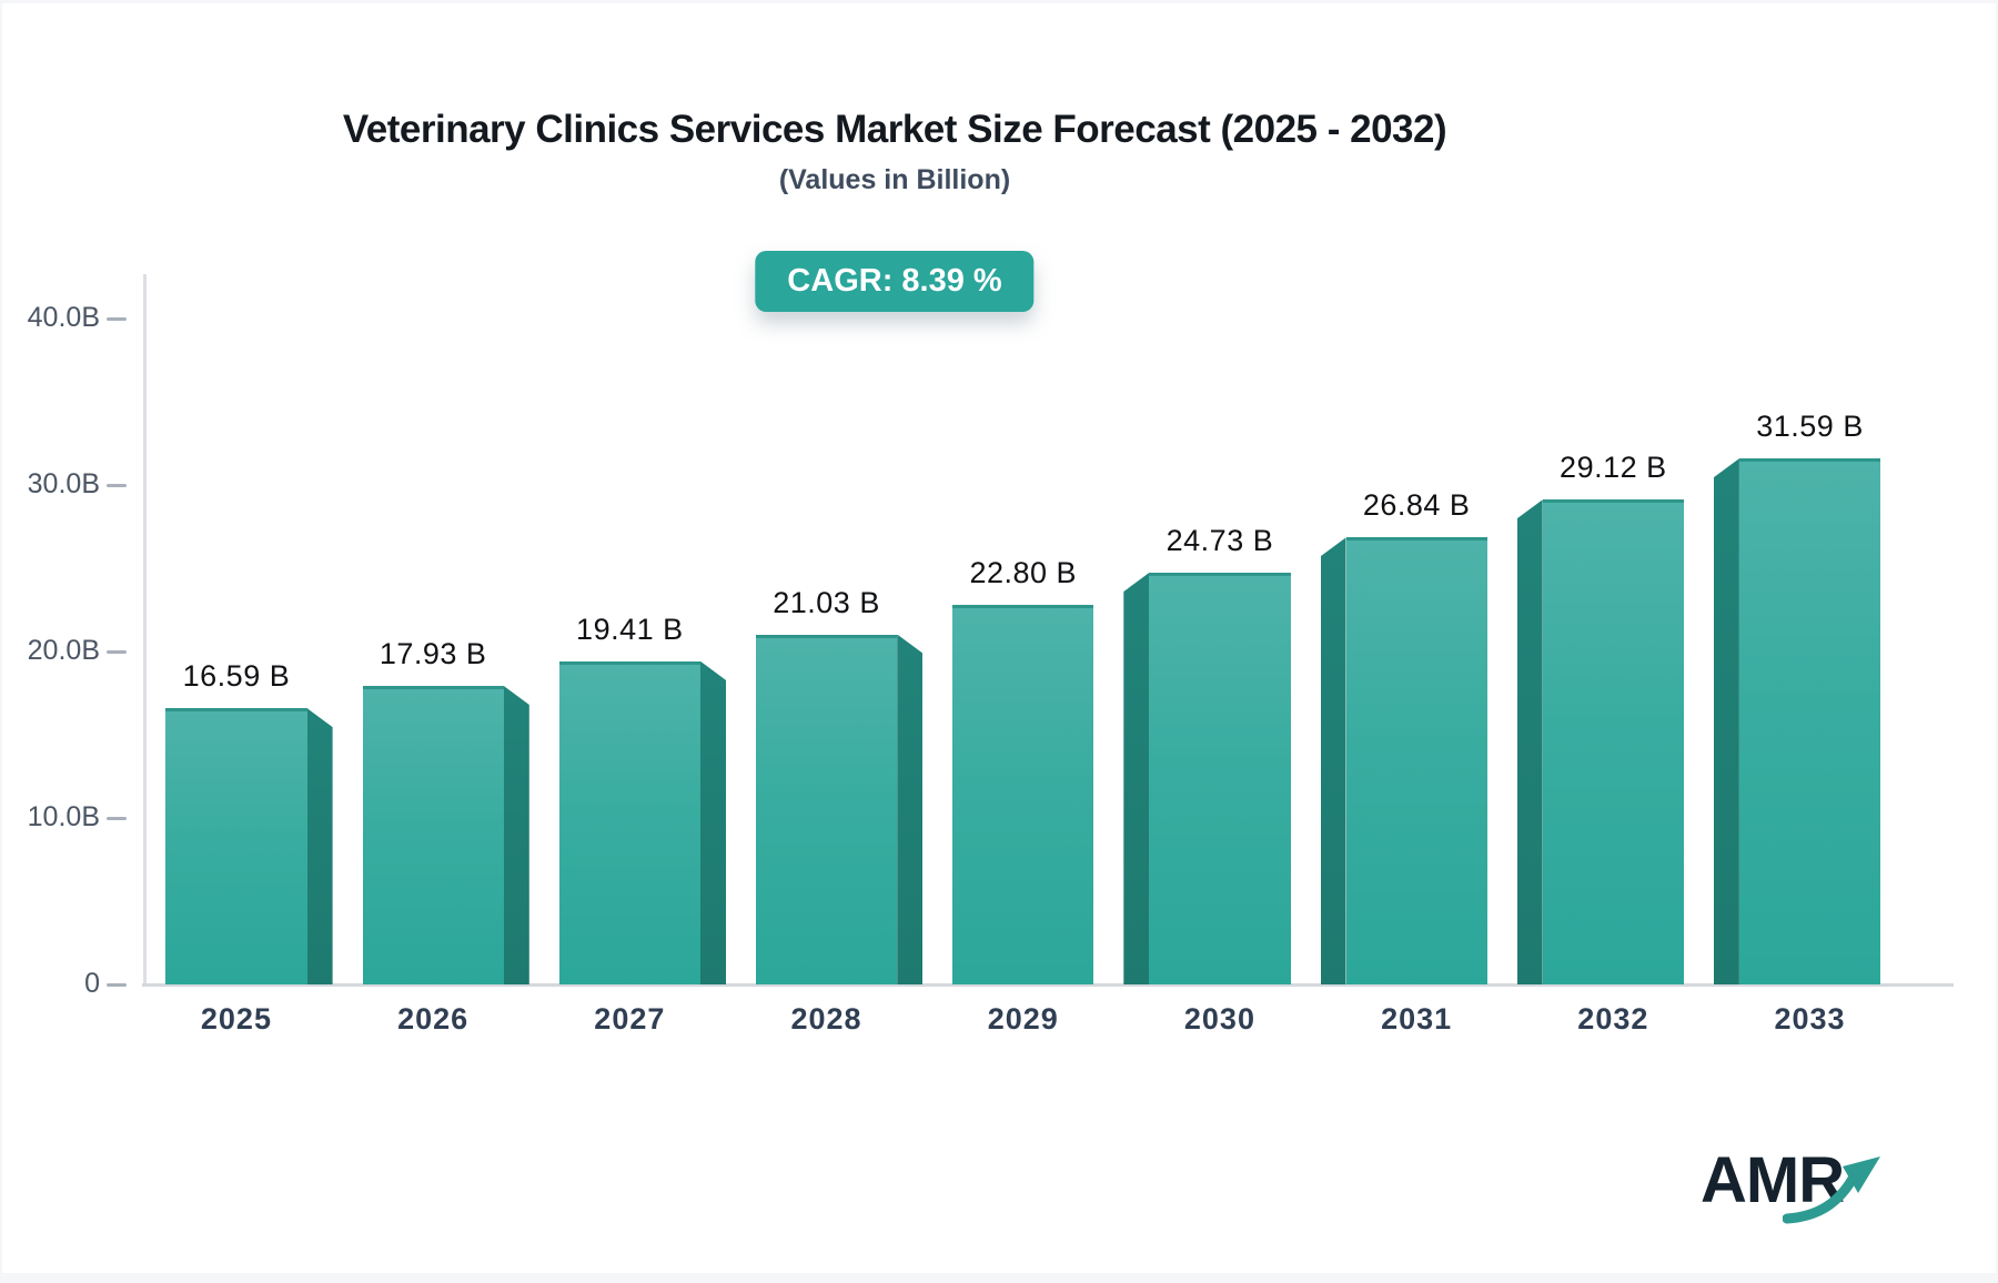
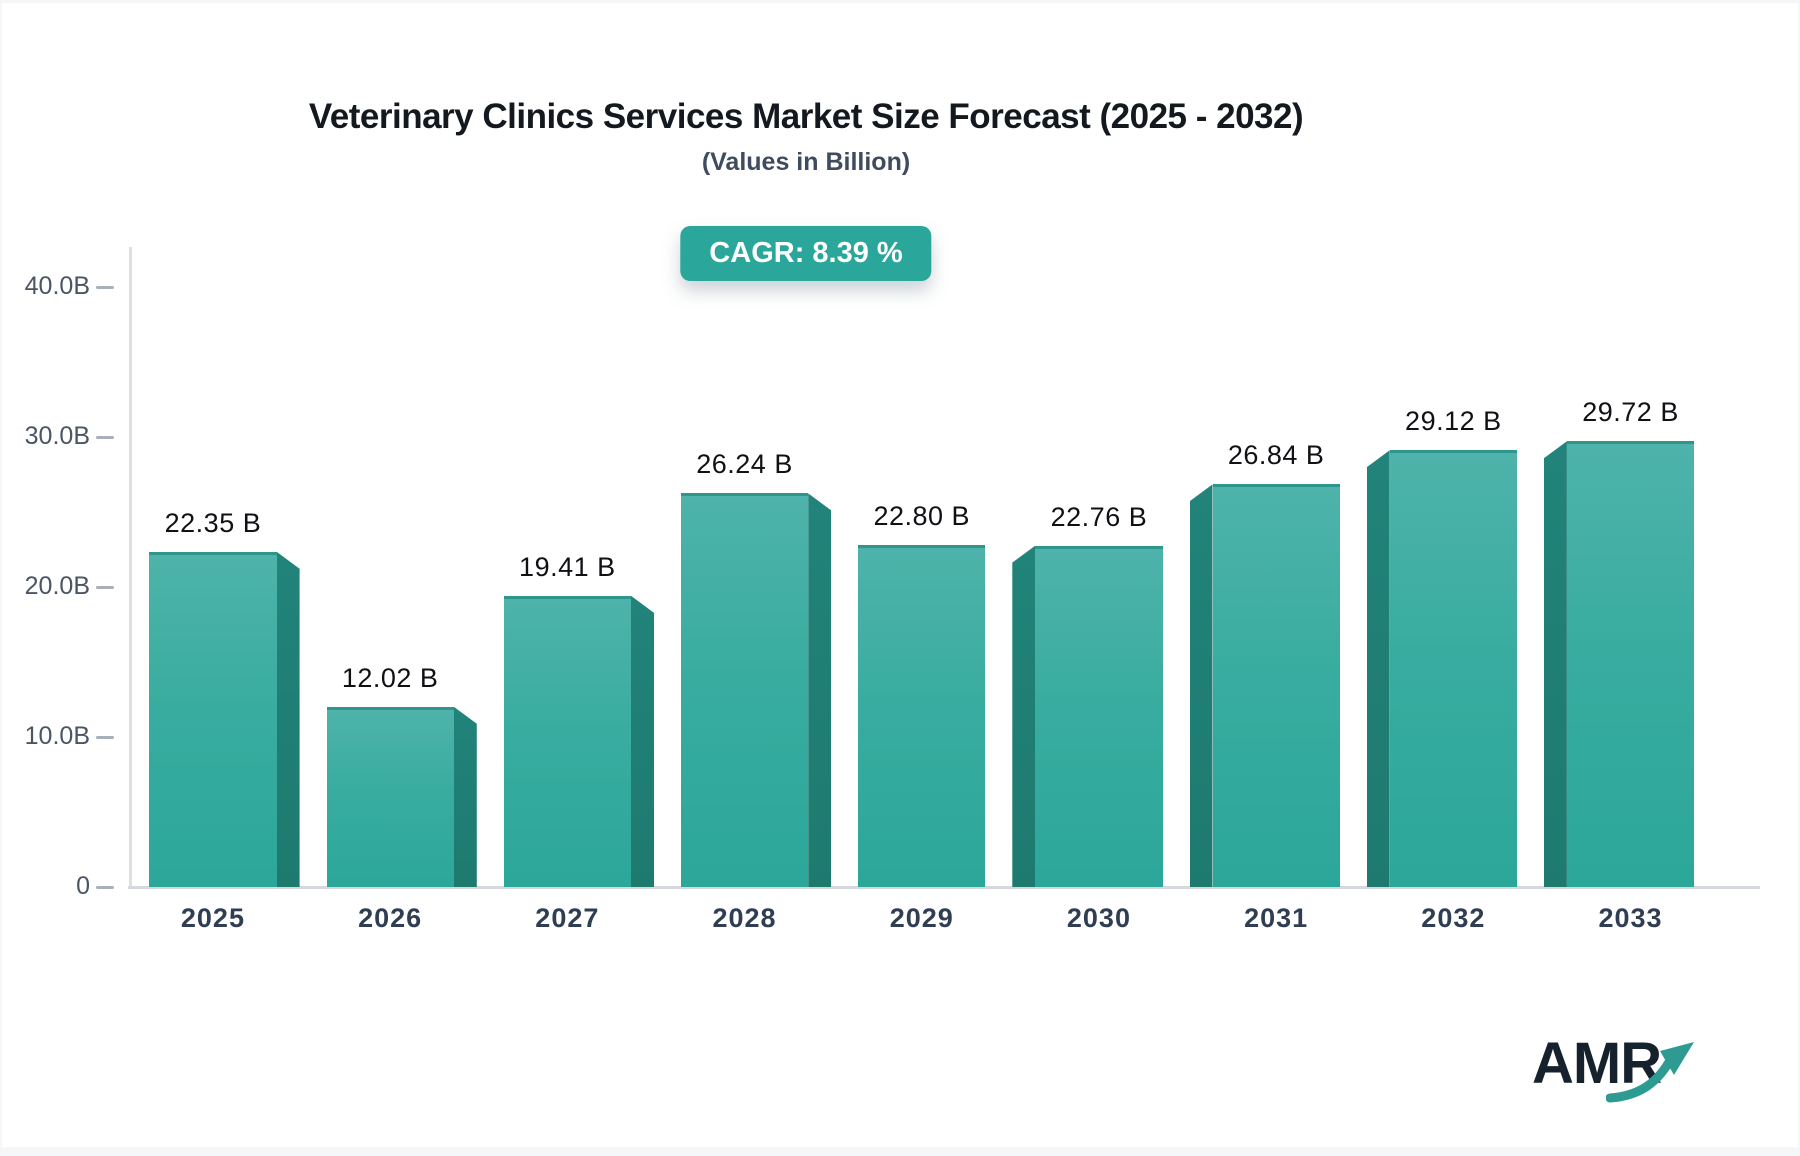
2025: 16.59 -> 22.35
2026: 17.93 -> 12.02
2028: 21.03 -> 26.24
2030: 24.73 -> 22.76
2033: 31.59 -> 29.72
